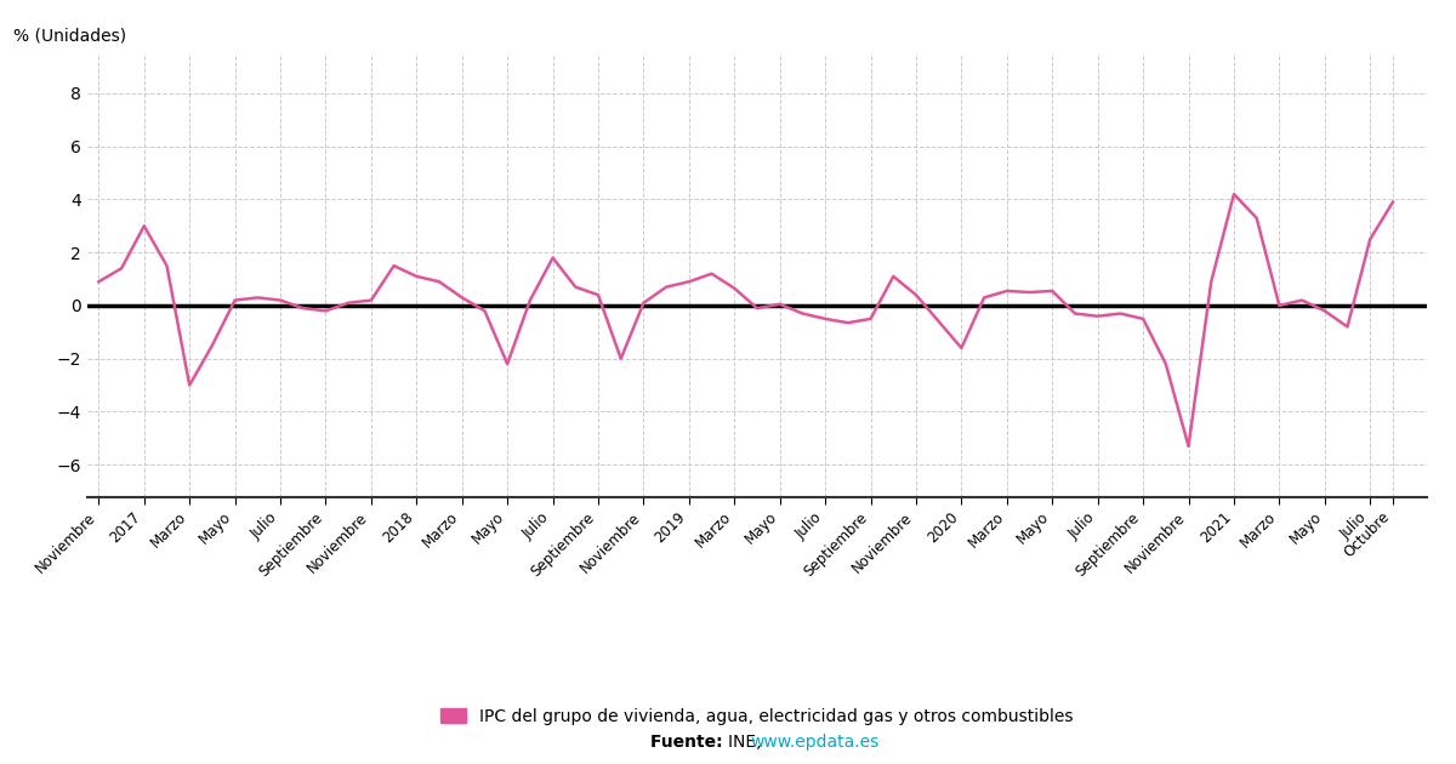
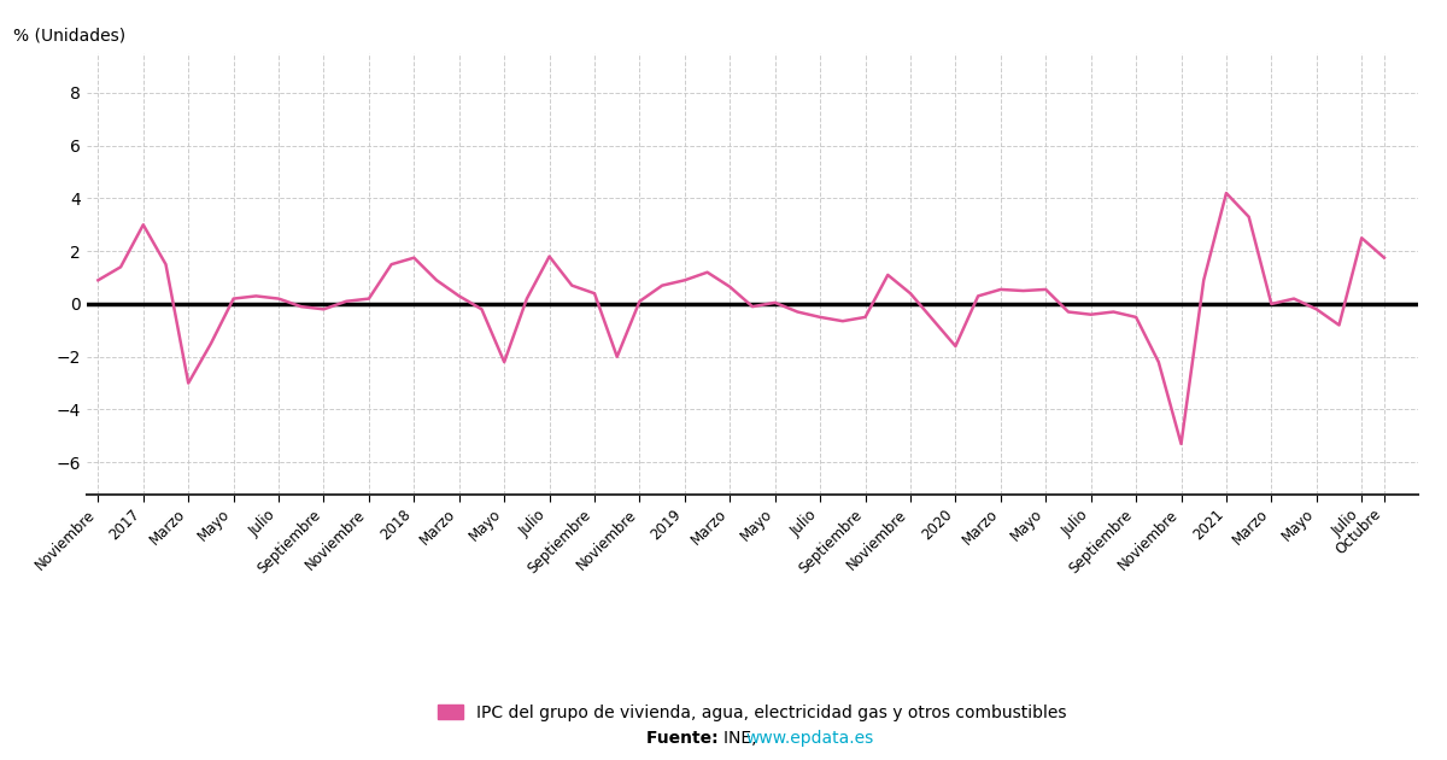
2018: 1.10 -> 1.75
Octubre: 3.90 -> 1.75
